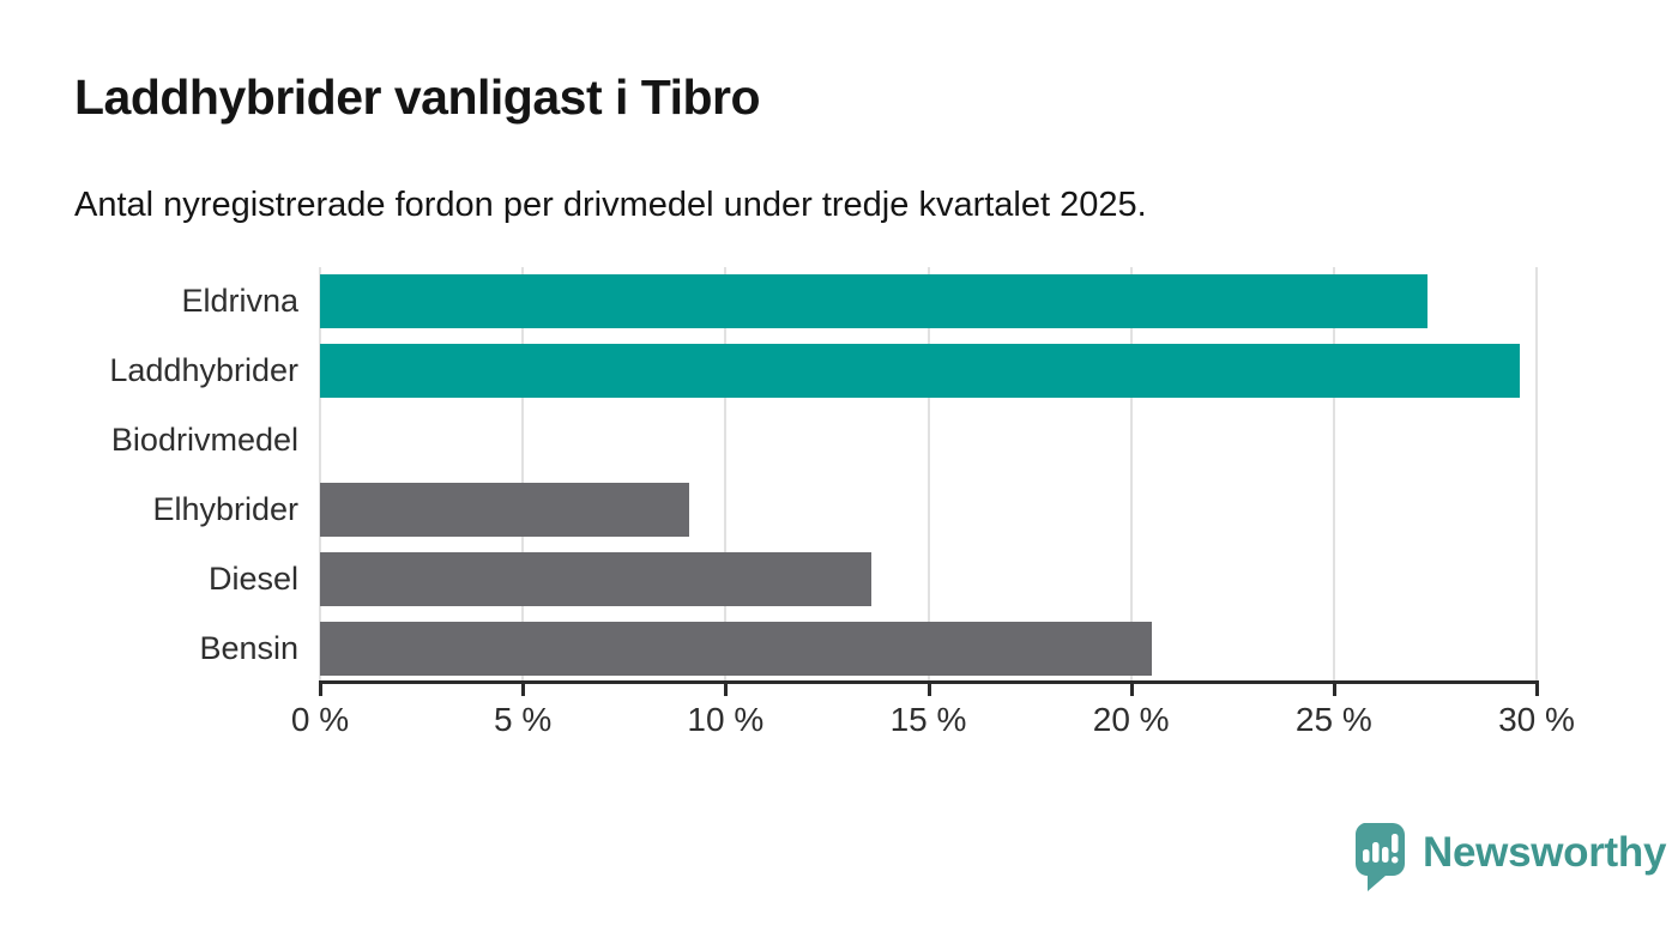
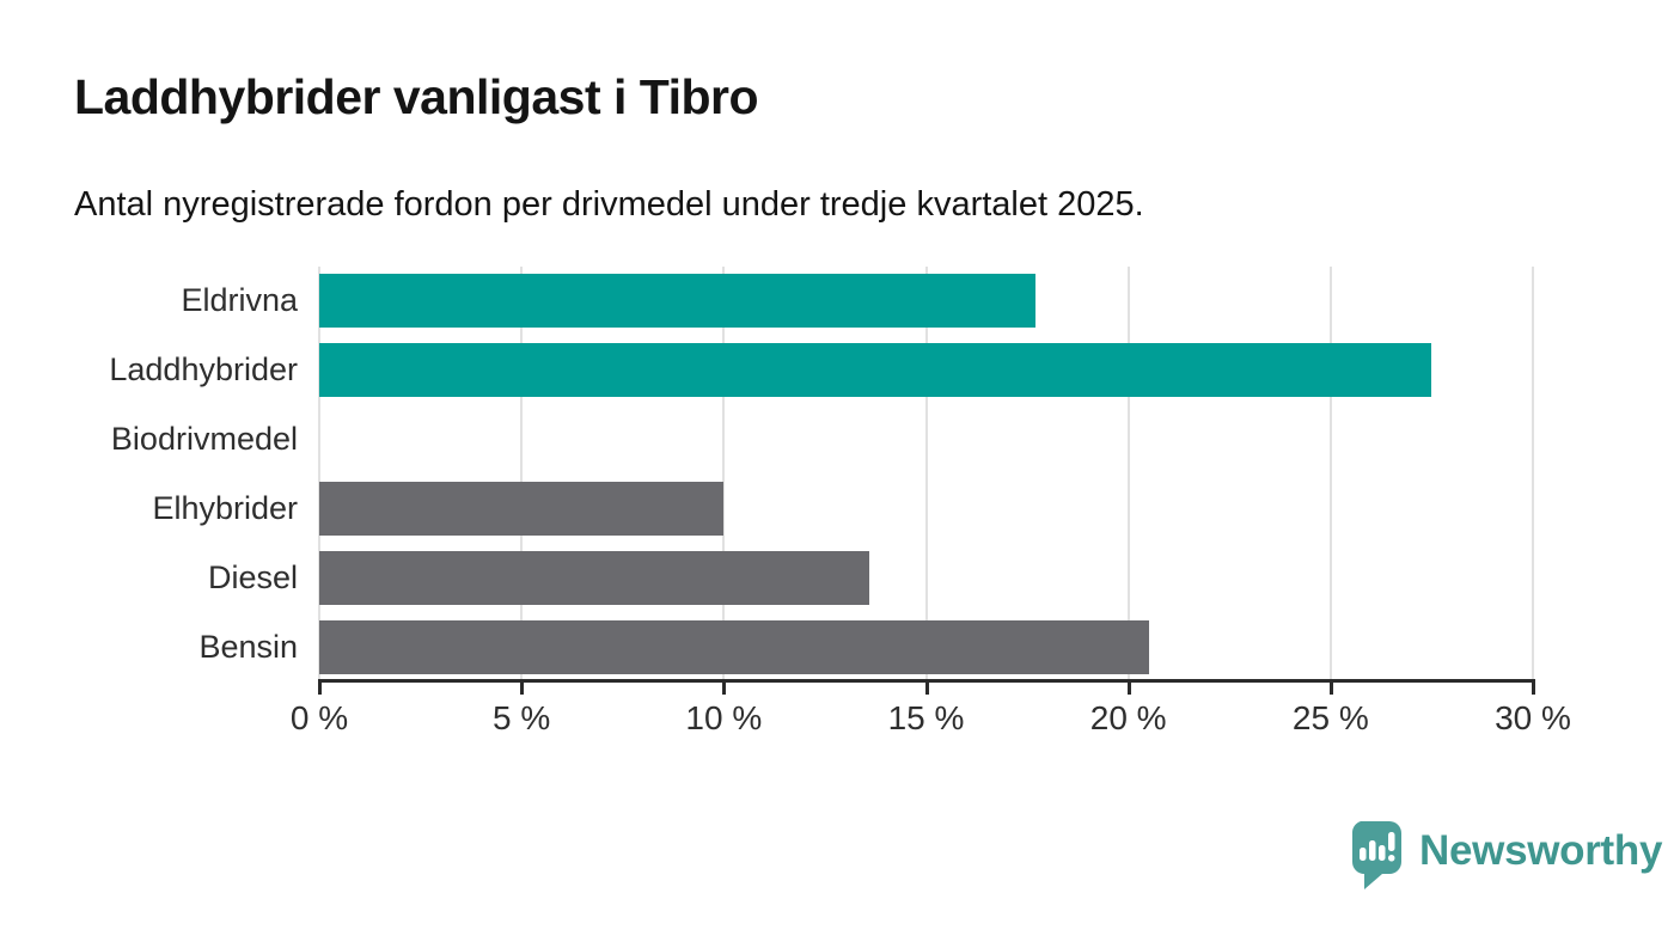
Eldrivna: 27.3% -> 17.7%
Laddhybrider: 29.6% -> 27.5%
Elhybrider: 9.1% -> 10.0%
